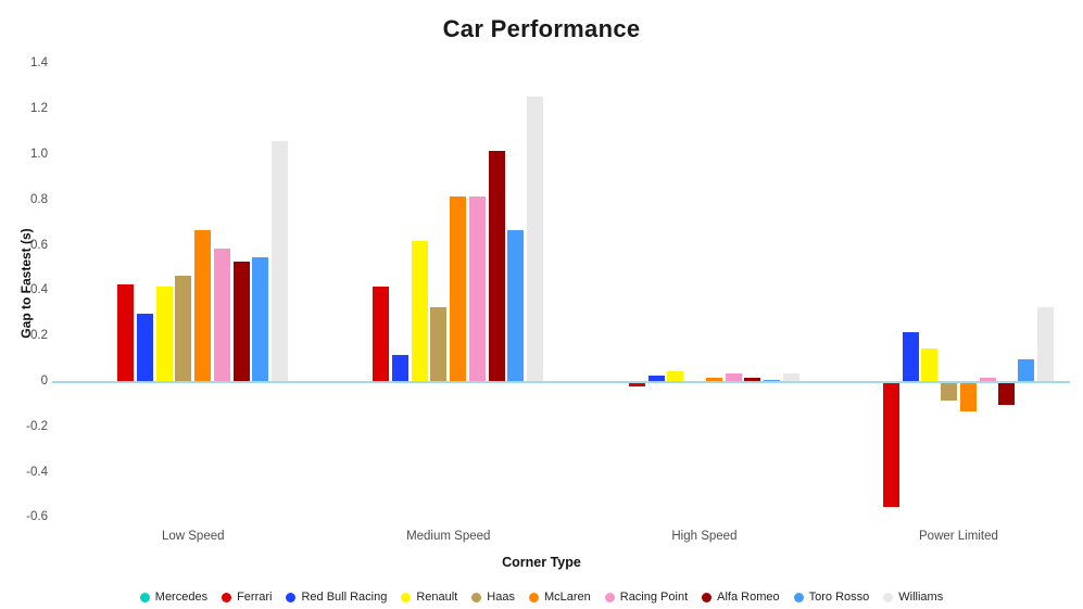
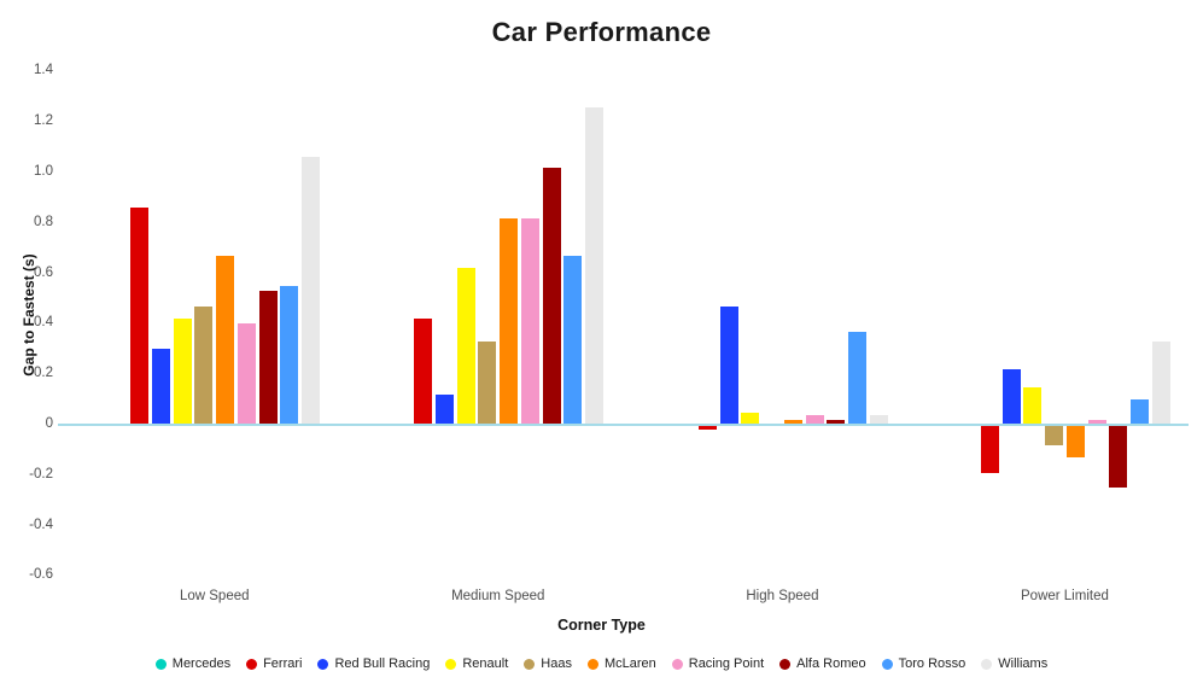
Ferrari/Low Speed: 0.43 -> 0.86
Racing Point/Low Speed: 0.59 -> 0.40
Red Bull Racing/High Speed: 0.03 -> 0.47
Toro Rosso/High Speed: 0.01 -> 0.37
Ferrari/Power Limited: -0.55 -> -0.19
Alfa Romeo/Power Limited: -0.10 -> -0.25
